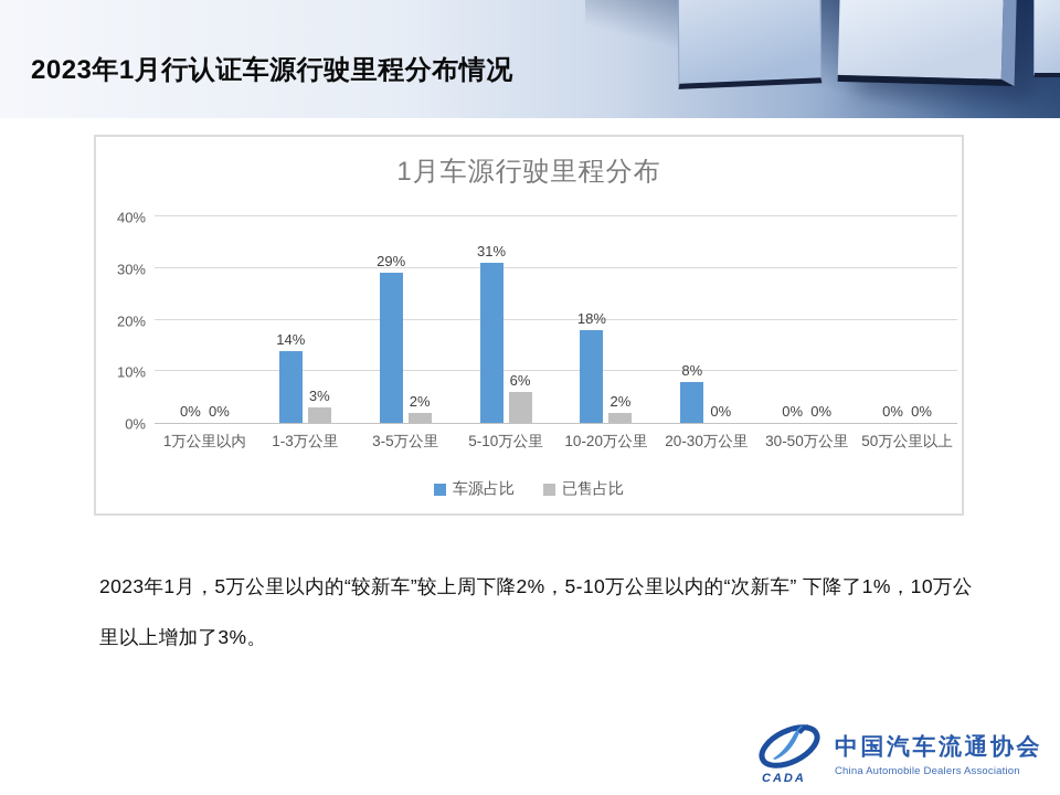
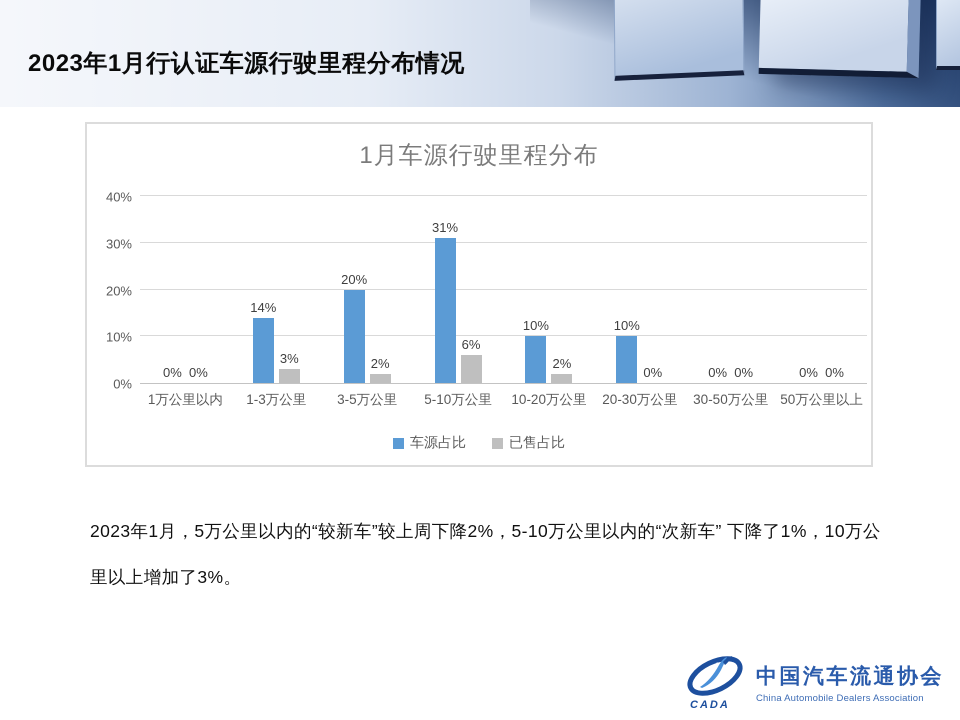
车源占比/3-5万公里: 29% -> 20%
车源占比/10-20万公里: 18% -> 10%
车源占比/20-30万公里: 8% -> 10%
